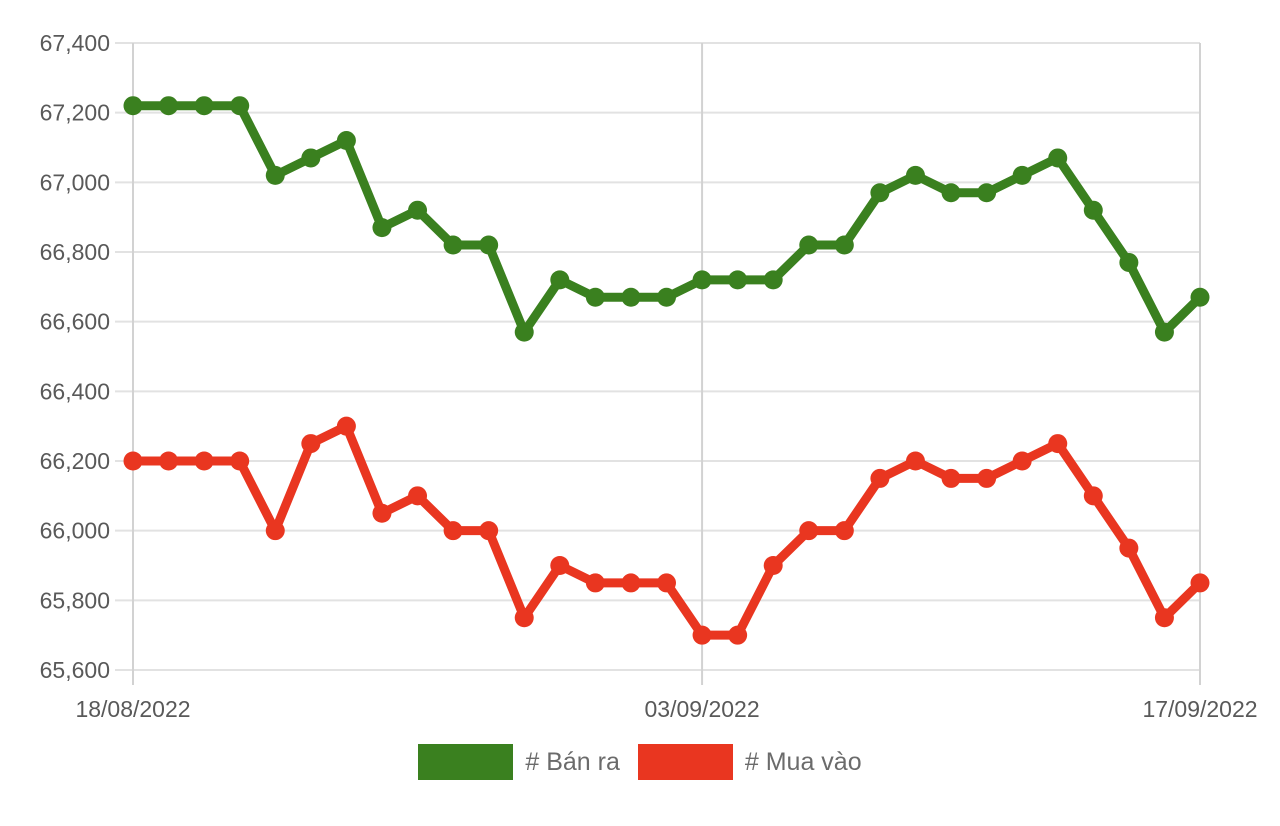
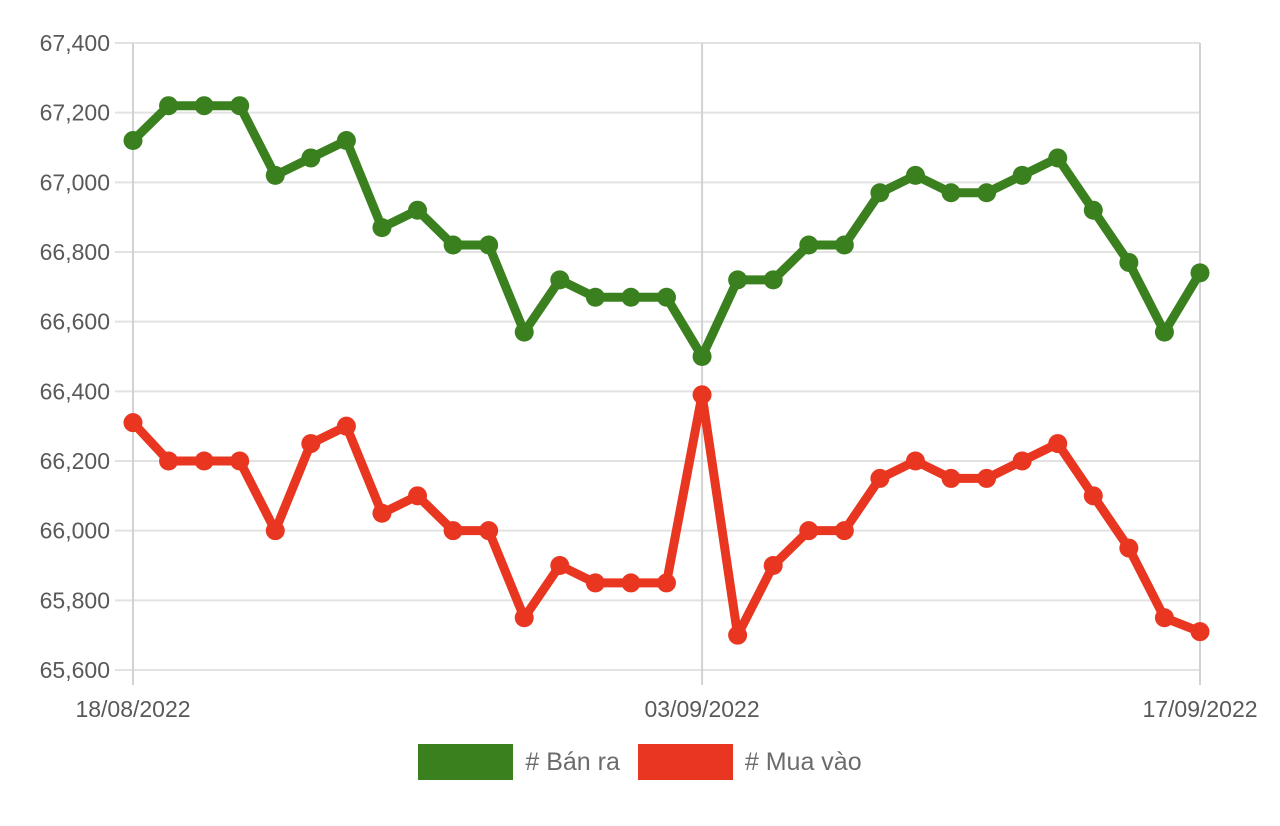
# Bán ra/18/08/2022: 67220 -> 67120
# Mua vào/18/08/2022: 66200 -> 66310
# Bán ra/03/09/2022: 66720 -> 66500
# Mua vào/03/09/2022: 65700 -> 66390
# Bán ra/17/09/2022: 66670 -> 66740
# Mua vào/17/09/2022: 65850 -> 65710
